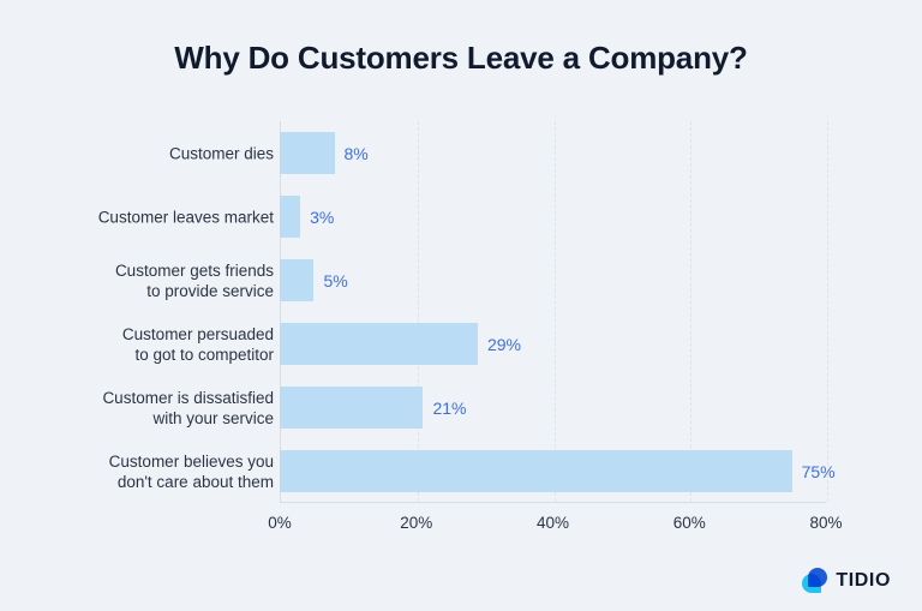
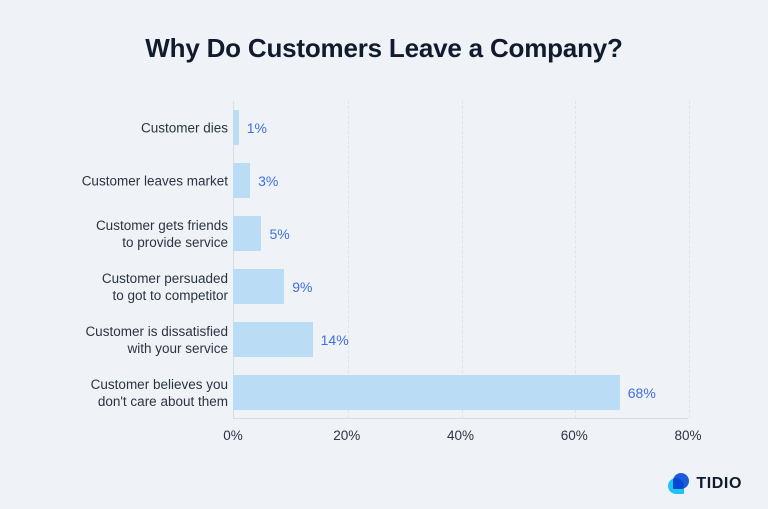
Customer dies: 8% -> 1%
Customer persuaded to got to competitor: 29% -> 9%
Customer is dissatisfied with your service: 21% -> 14%
Customer believes you don't care about them: 75% -> 68%
